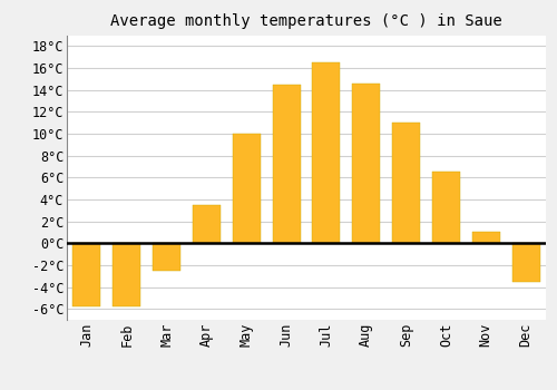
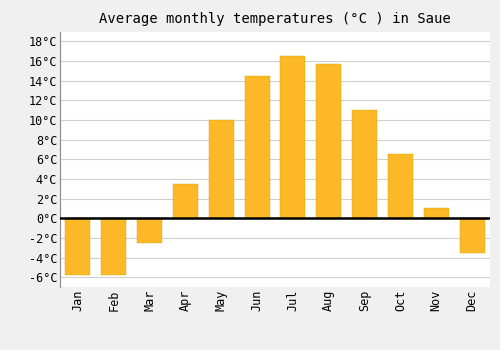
Aug: 14.6°C -> 15.7°C
